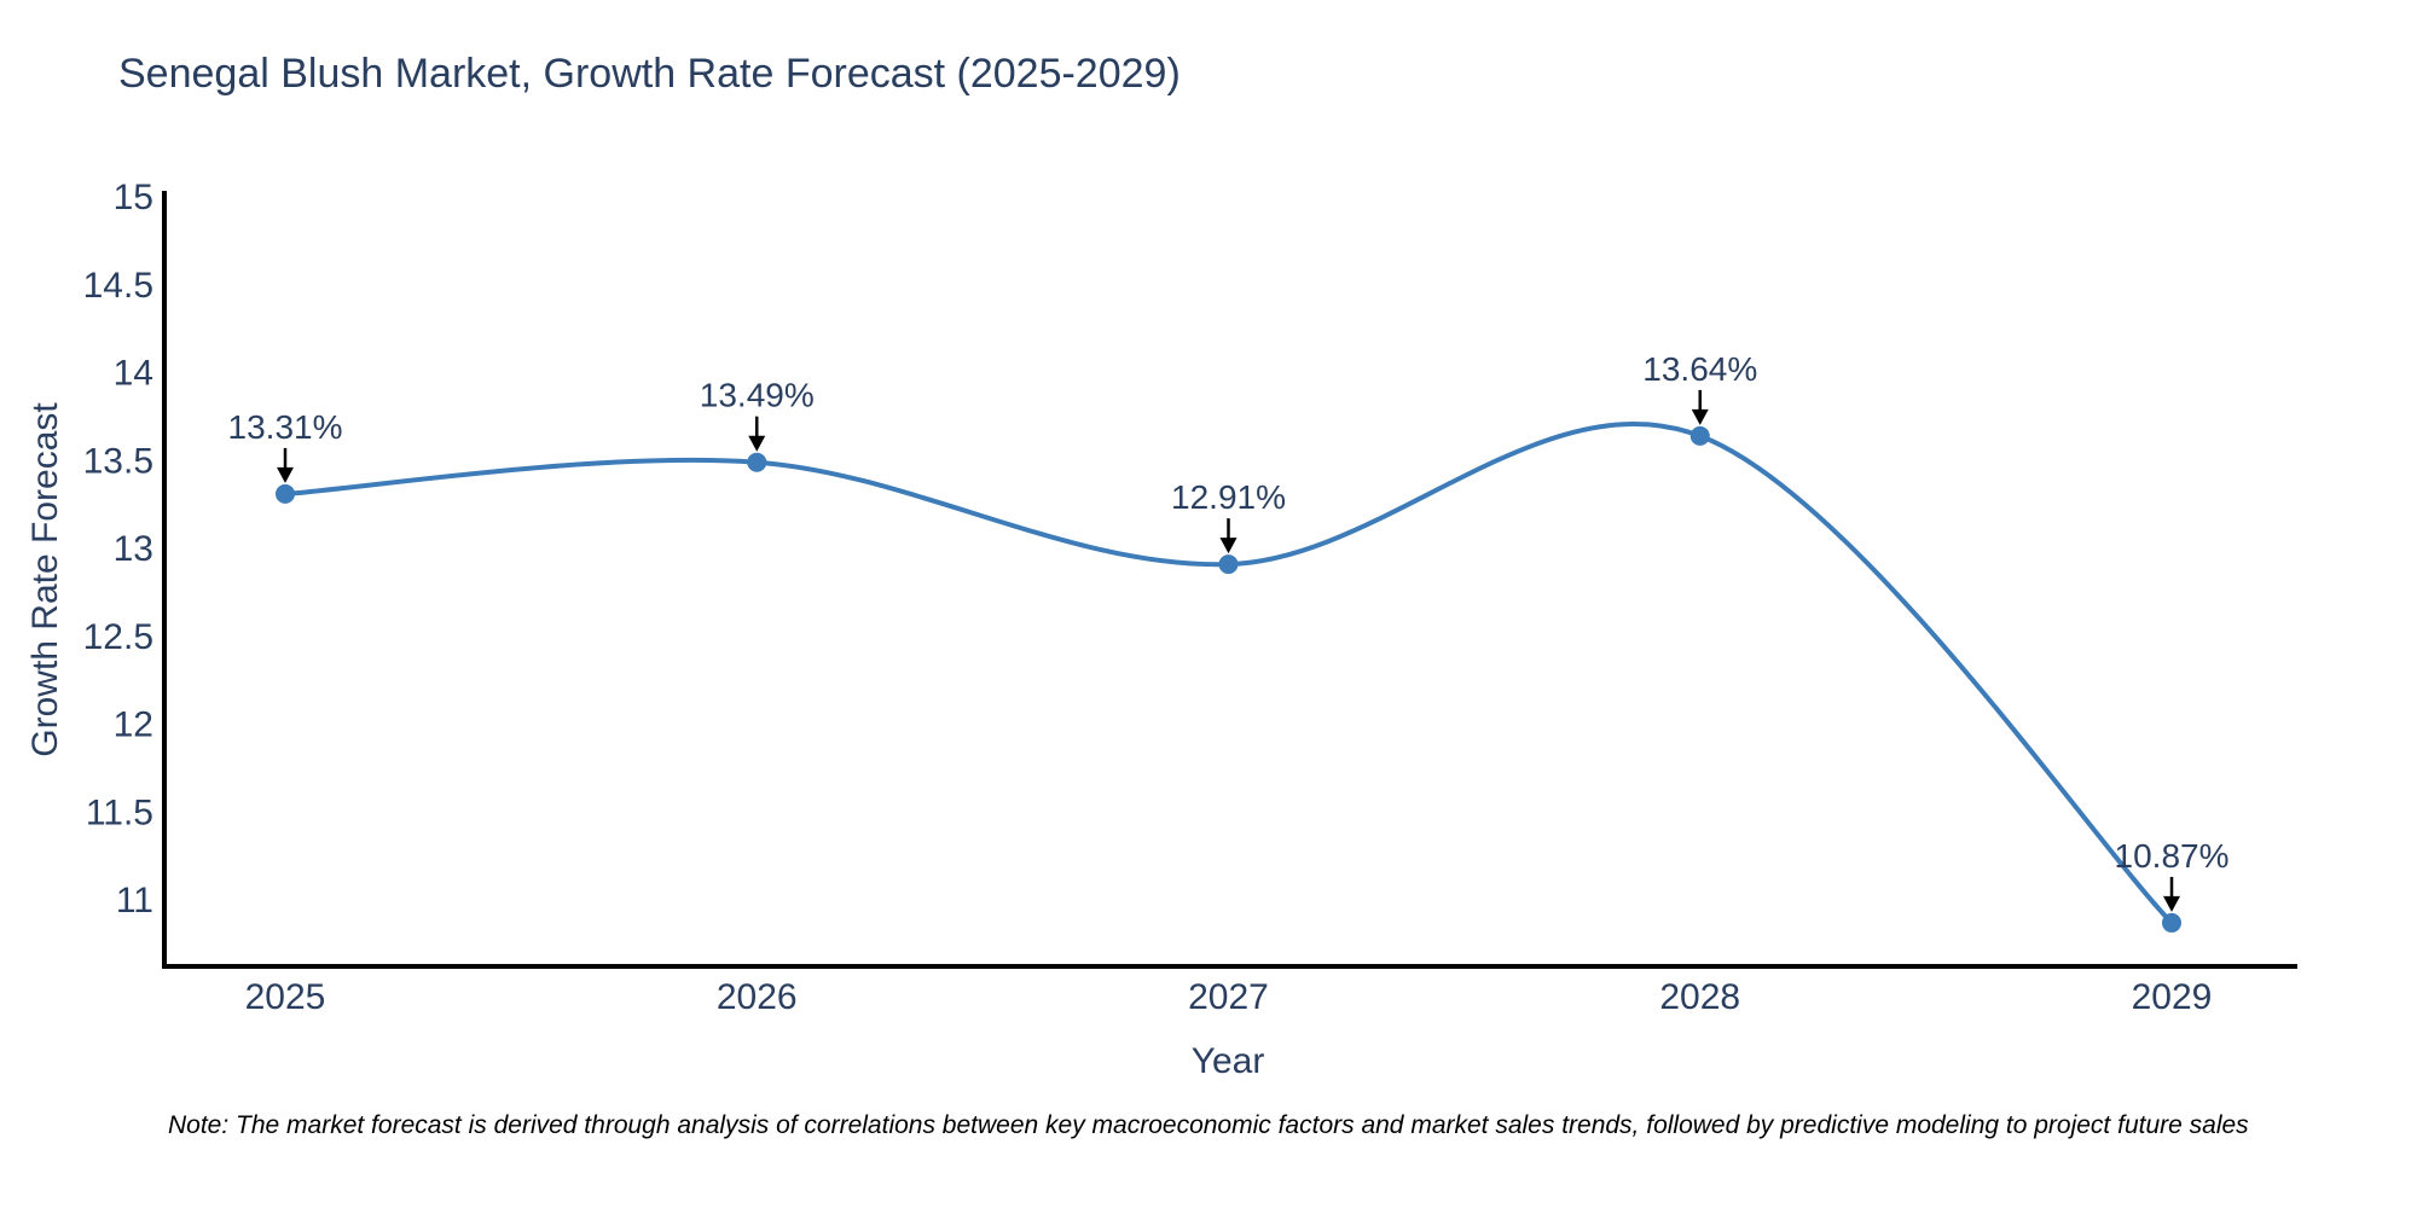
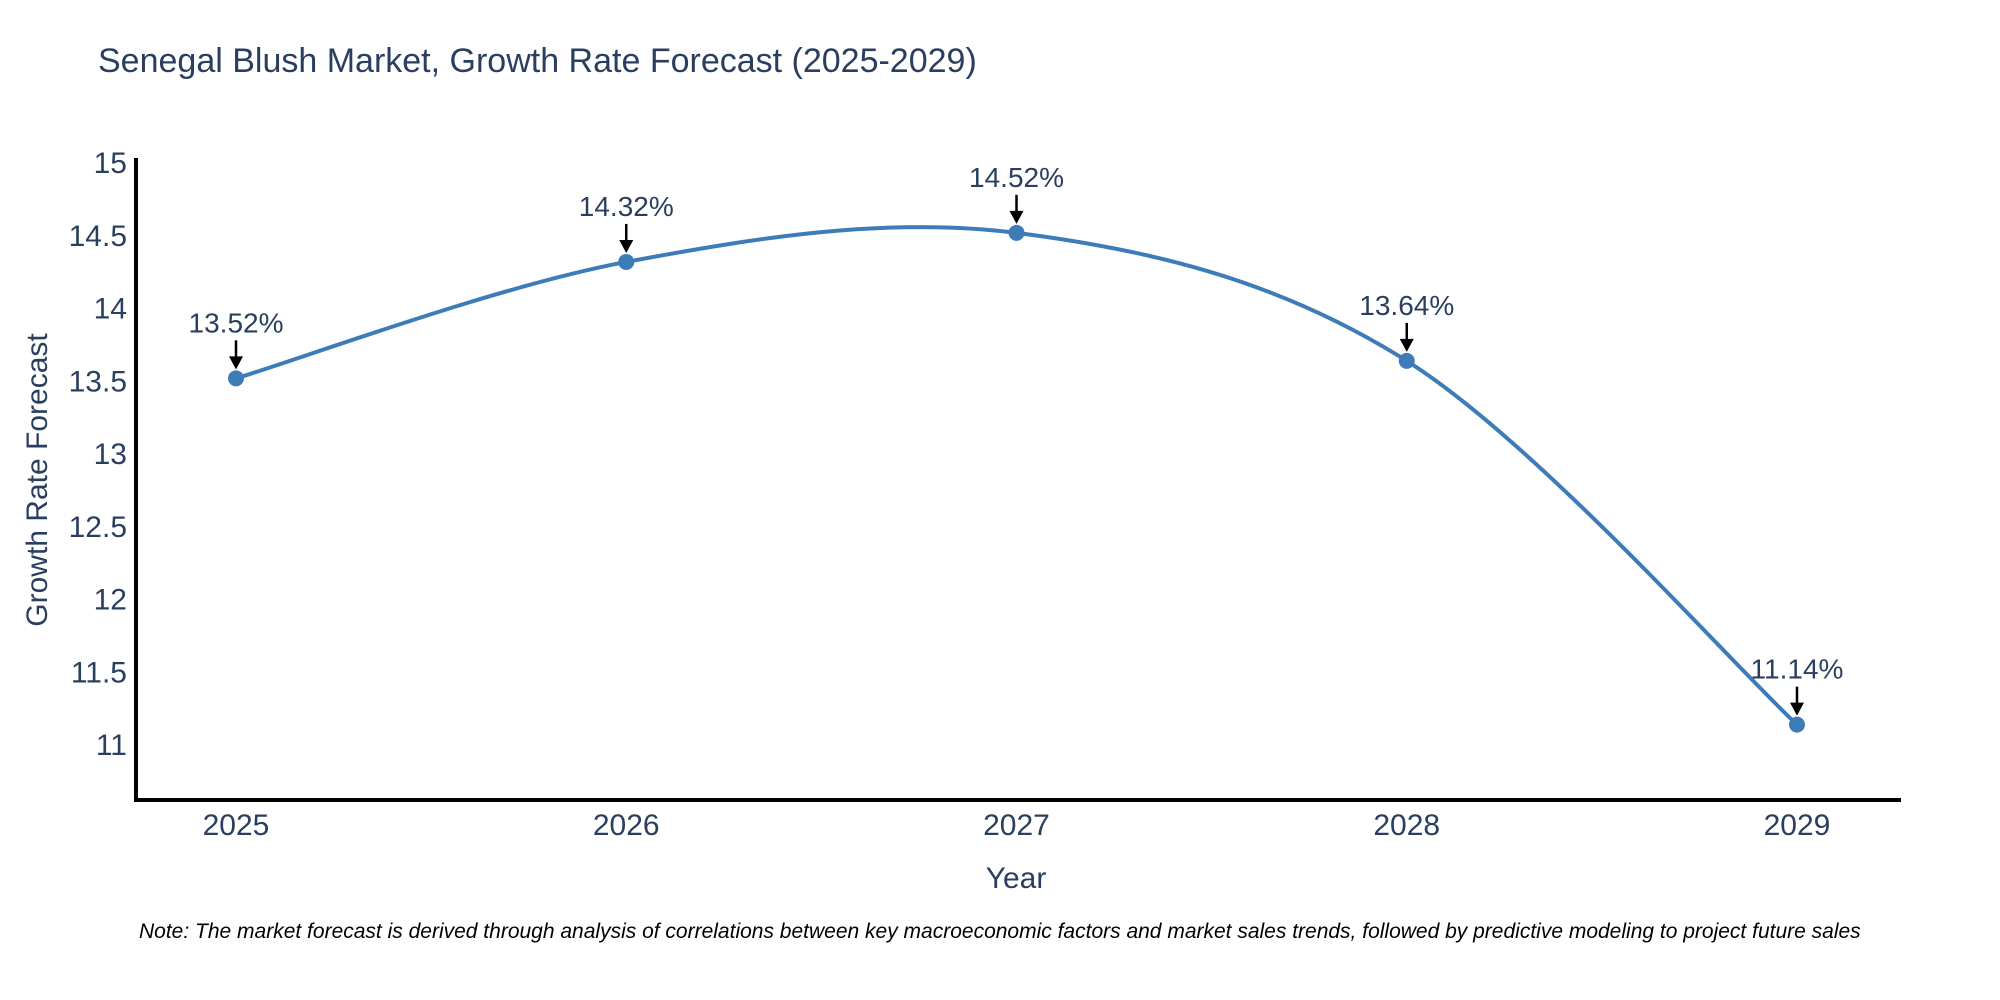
2025: 13.31% -> 13.52%
2026: 13.49% -> 14.32%
2027: 12.91% -> 14.52%
2029: 10.87% -> 11.14%
